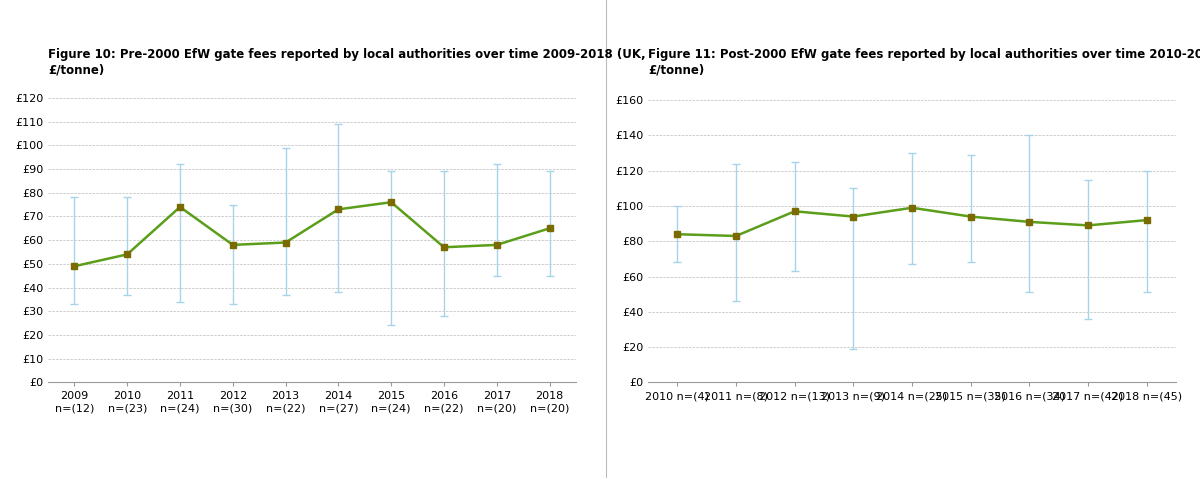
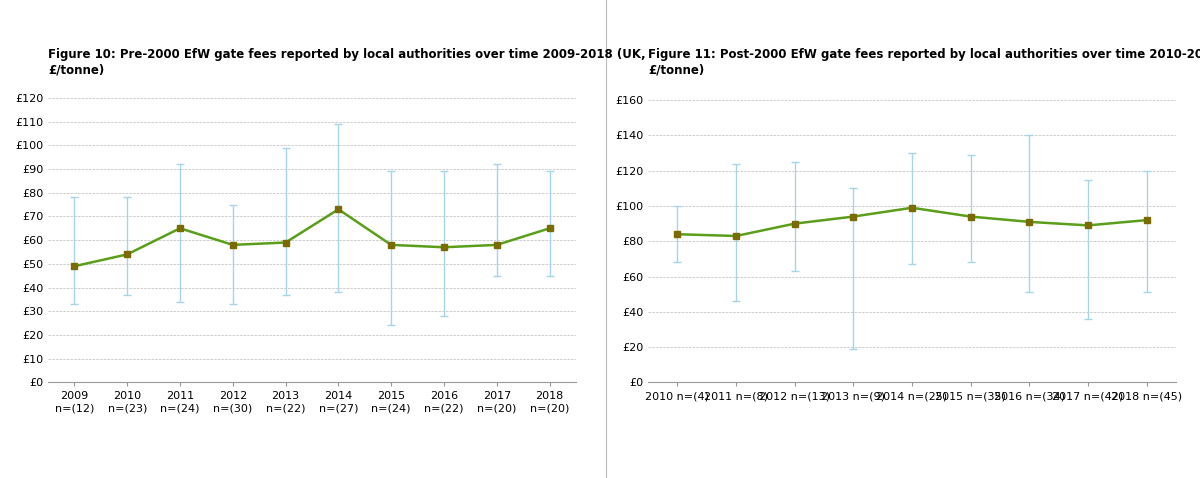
2011 n=(24): £74 -> £65
2015 n=(24): £76 -> £58
2012 n=(13): £97 -> £90
